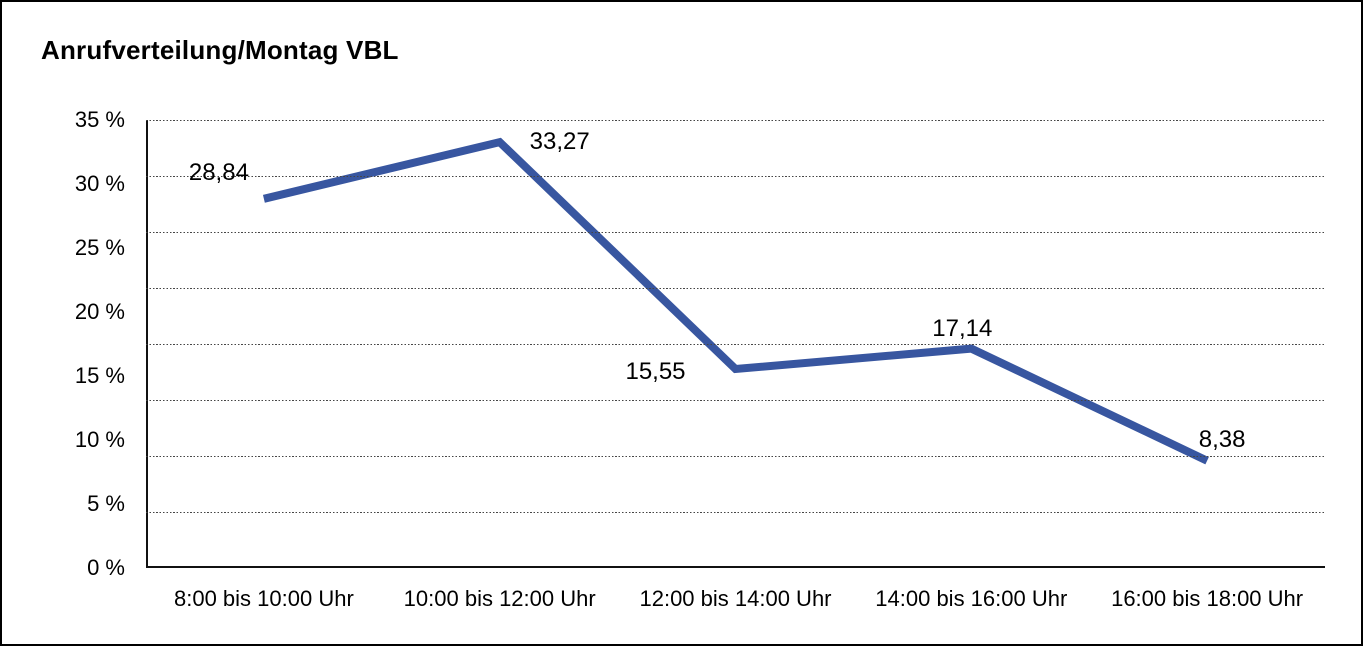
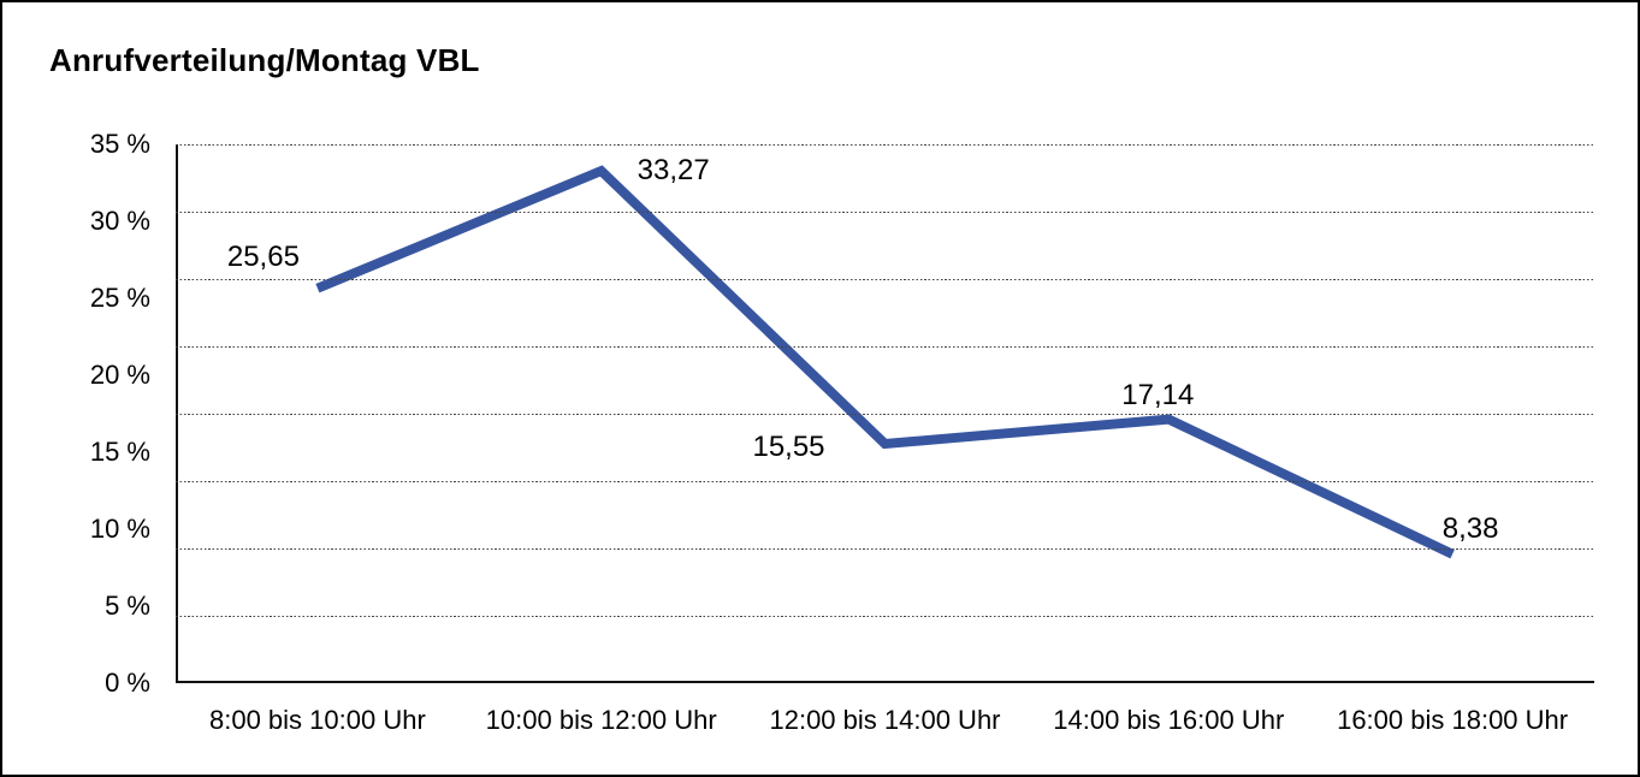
8:00 bis 10:00 Uhr: 28,84 -> 25,65
